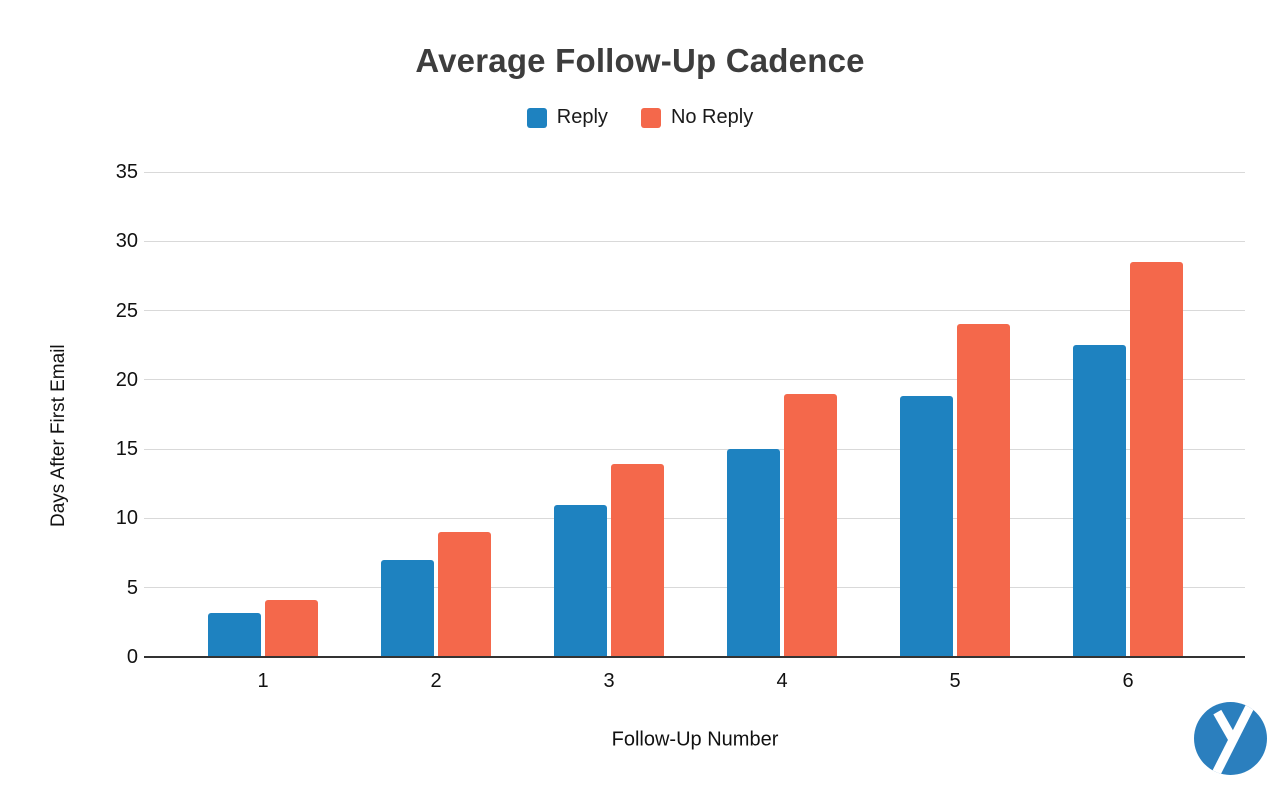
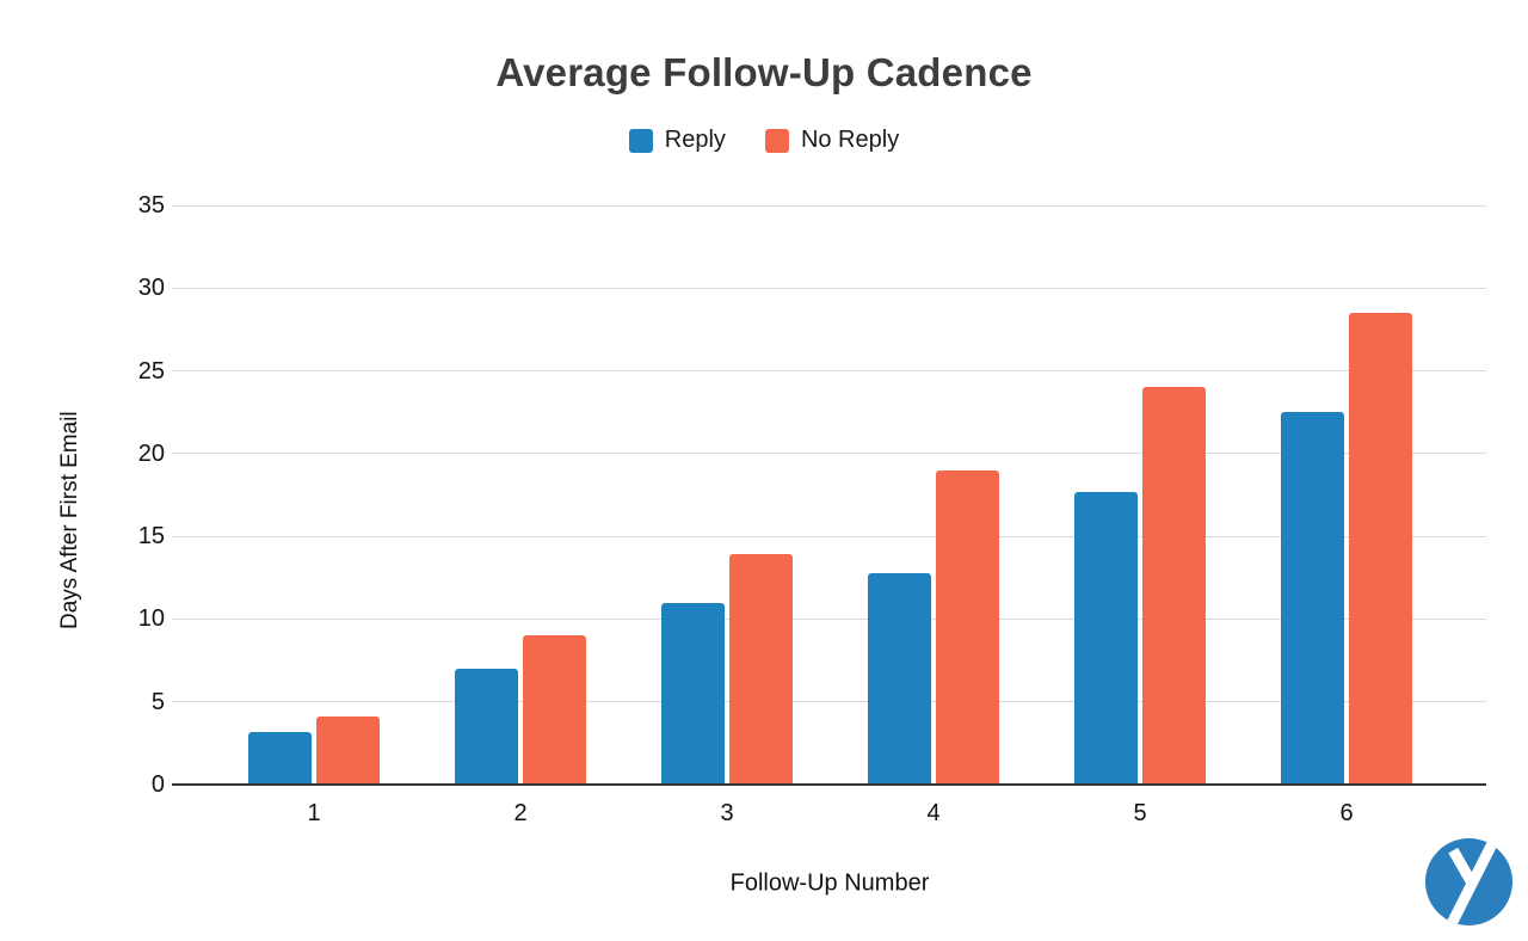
Reply/4: 15.0 -> 12.8
Reply/5: 18.8 -> 17.7
